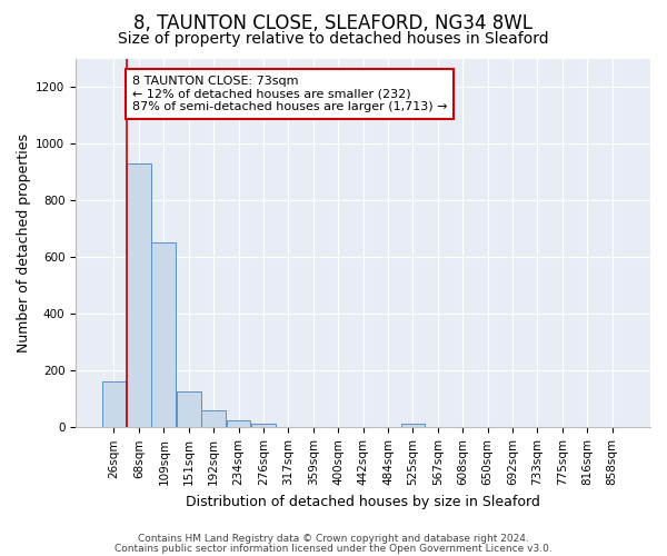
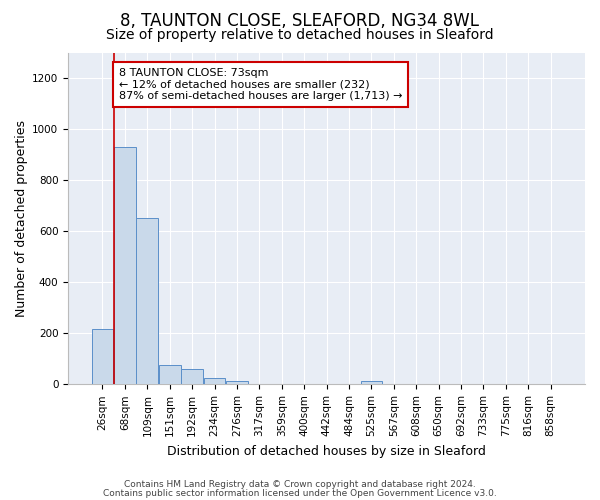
26sqm: 160 -> 215
151sqm: 125 -> 75
